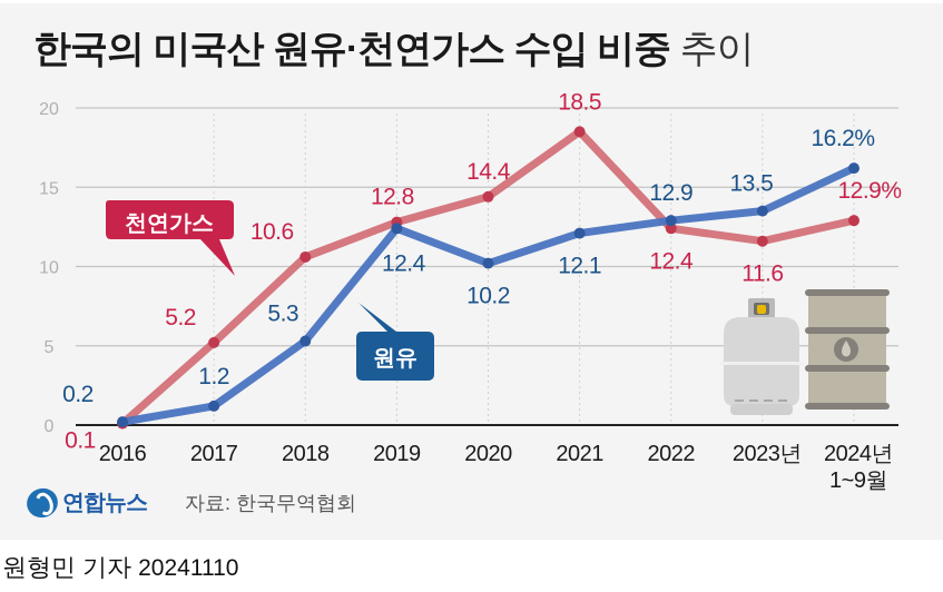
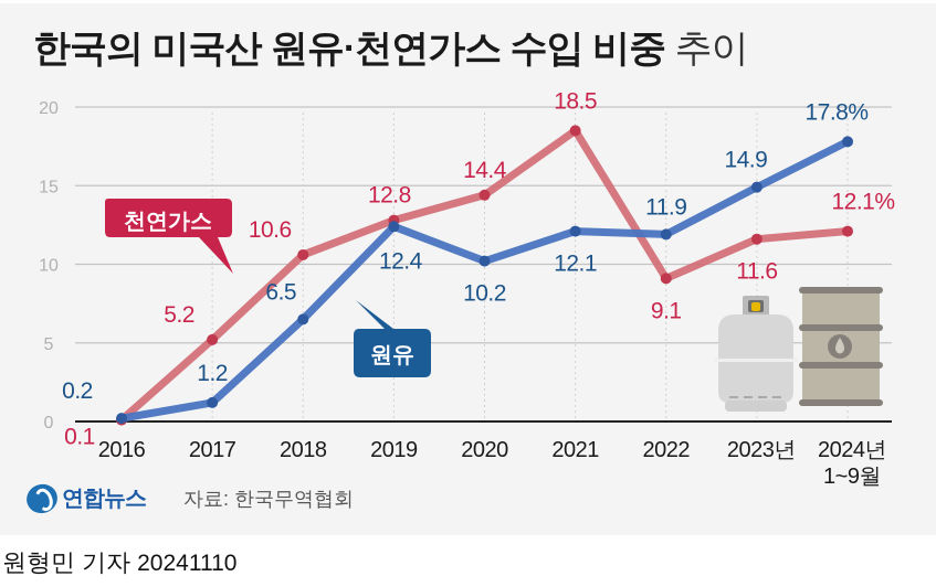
원유/2018: 5.3 -> 6.5
천연가스/2022: 12.4 -> 9.1
원유/2022: 12.9 -> 11.9
원유/2023년: 13.5 -> 14.9
천연가스/2024년 1~9월: 12.9% -> 12.1%
원유/2024년 1~9월: 16.2% -> 17.8%
